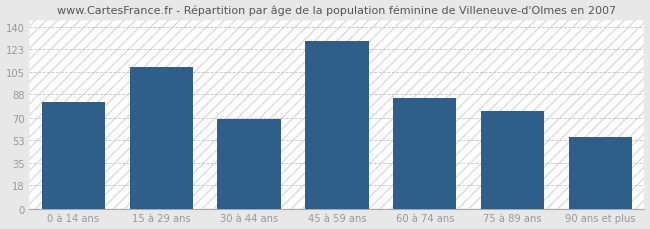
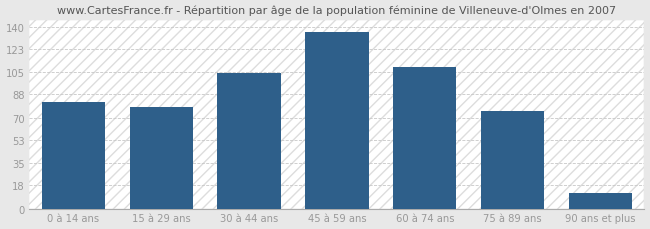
15 à 29 ans: 109 -> 78
30 à 44 ans: 69 -> 104
45 à 59 ans: 129 -> 136
60 à 74 ans: 85 -> 109
90 ans et plus: 55 -> 12
